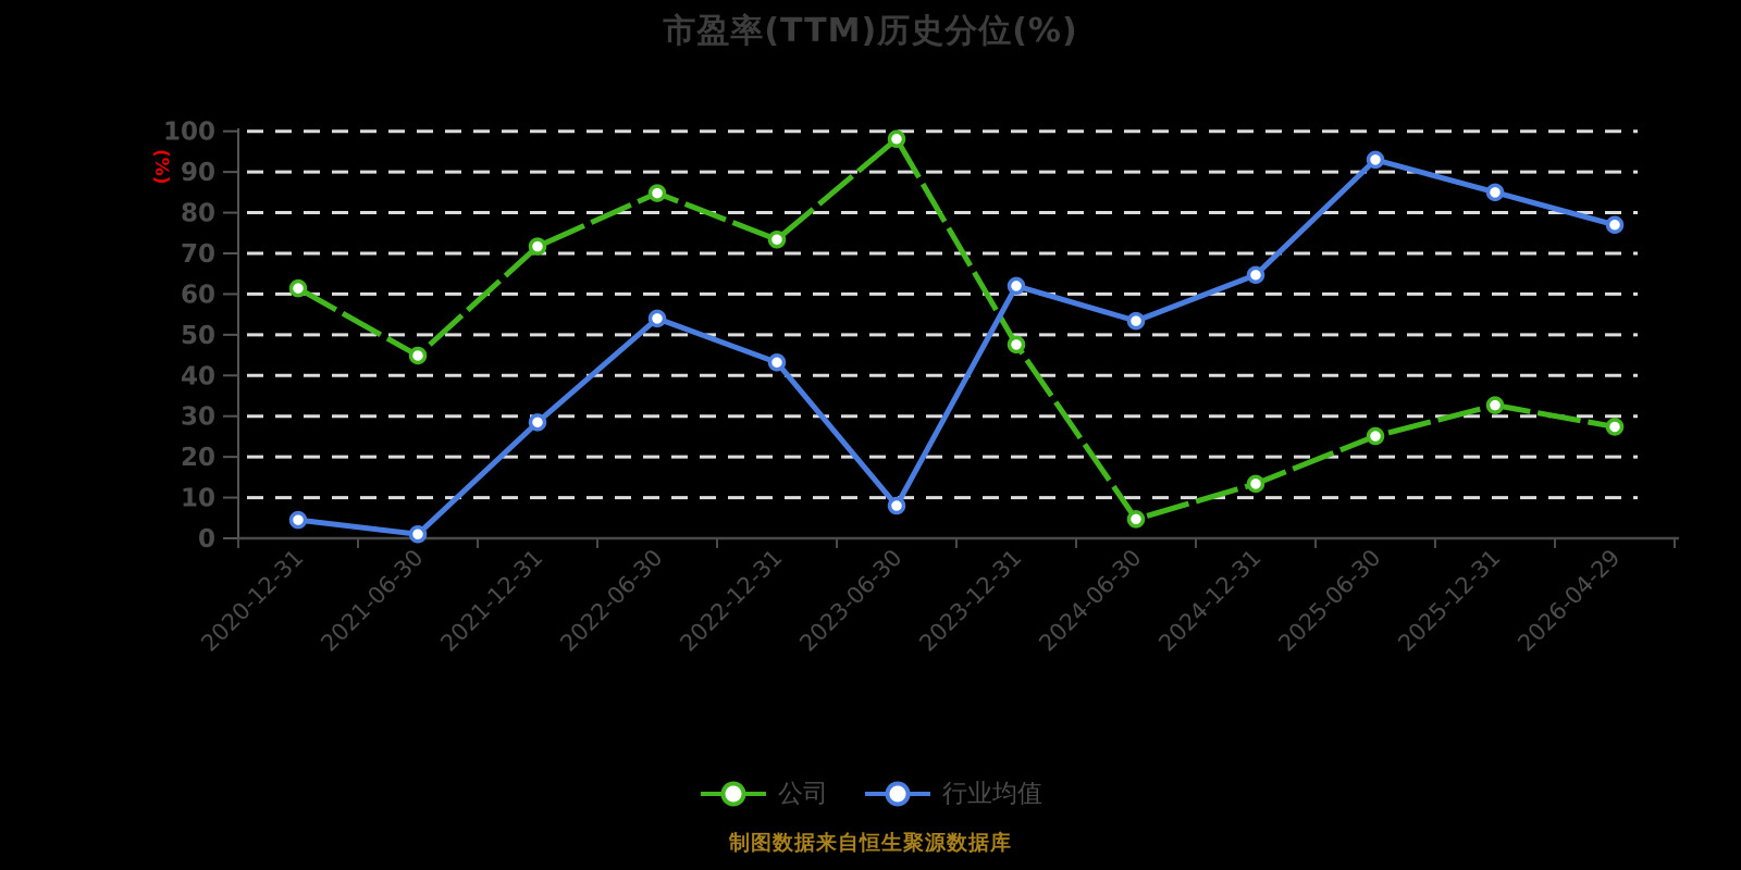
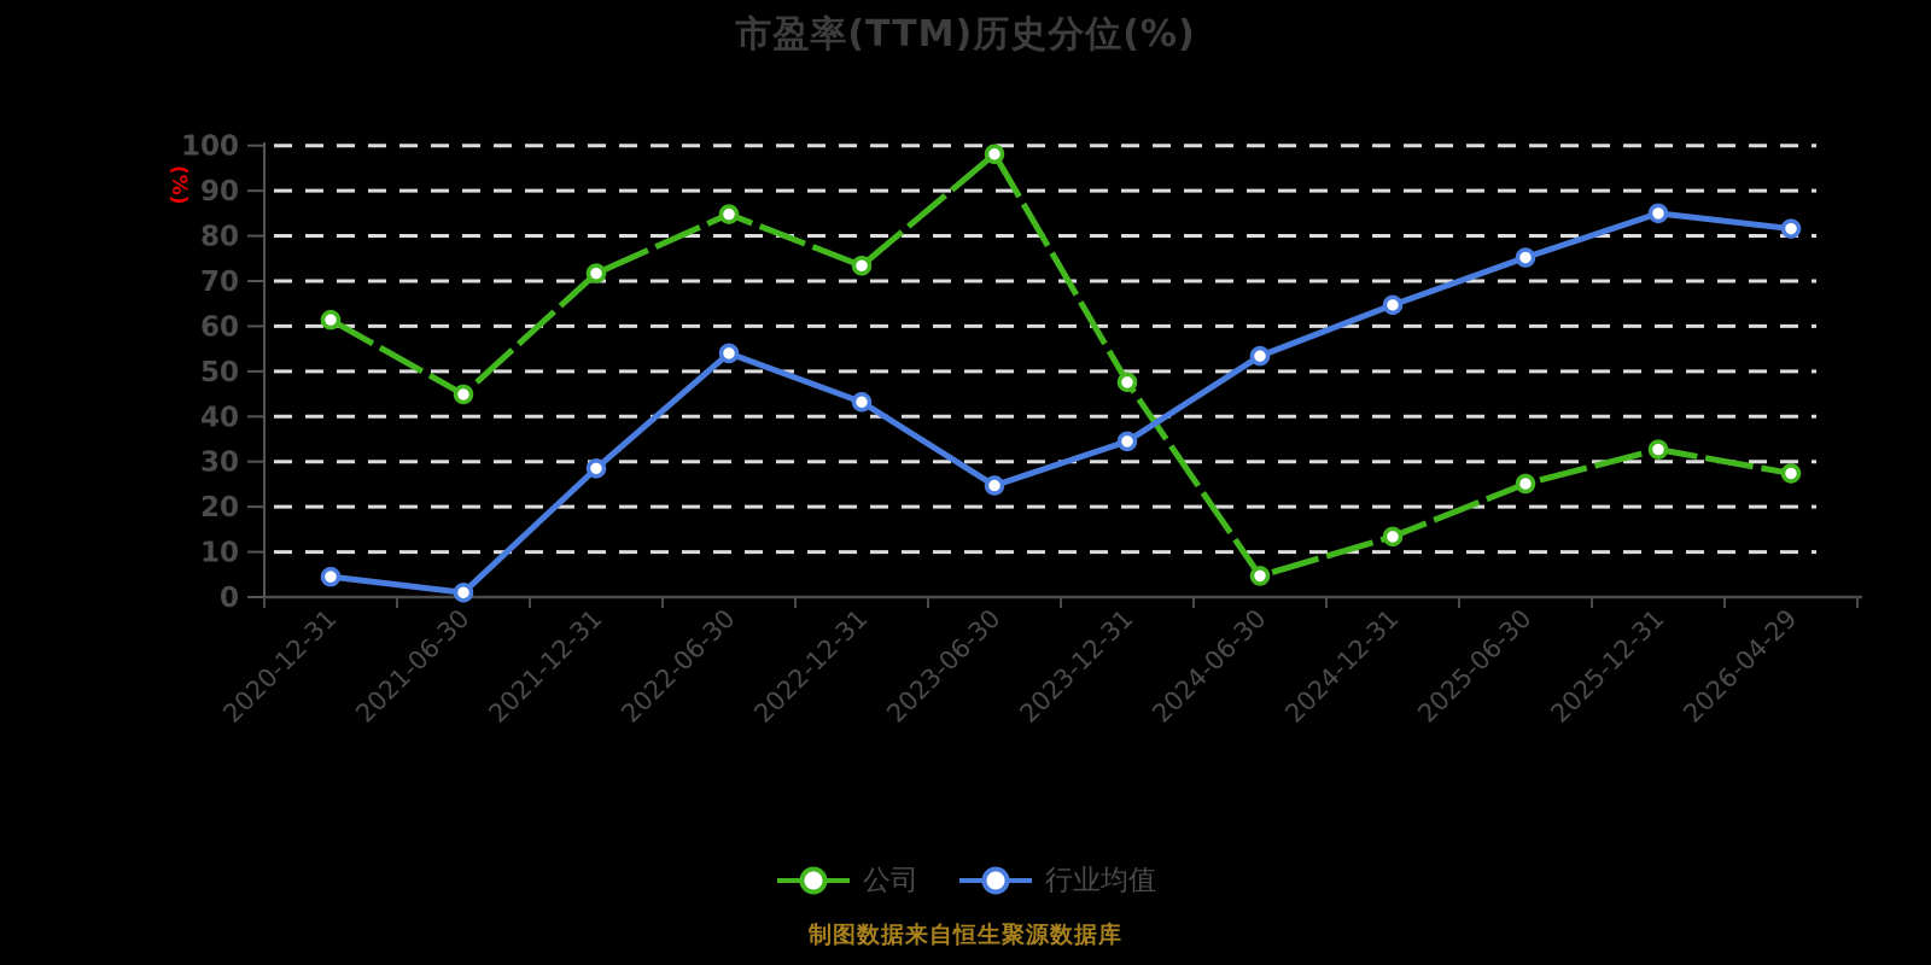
行业均值/2023-06-30: 8 -> 25
行业均值/2023-12-31: 62 -> 34
行业均值/2025-06-30: 93 -> 75
行业均值/2026-04-29: 77 -> 82
